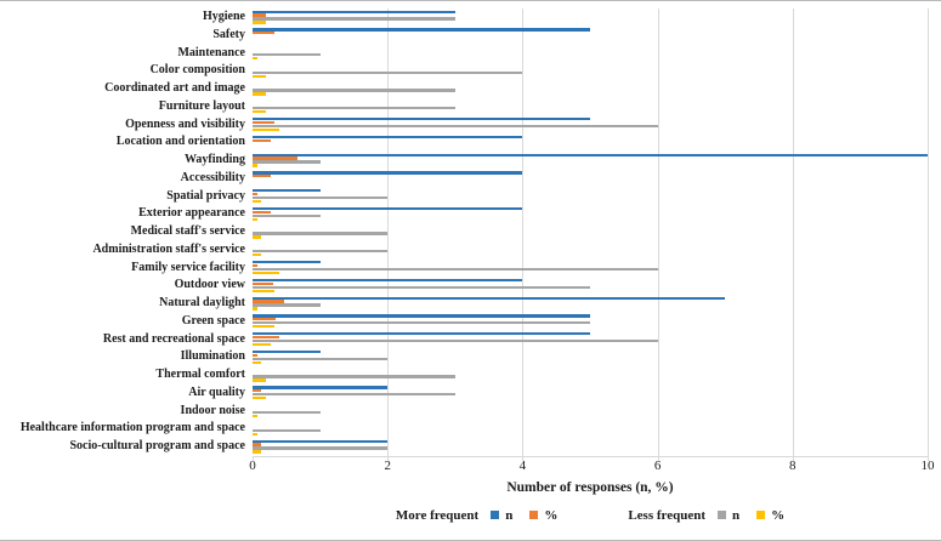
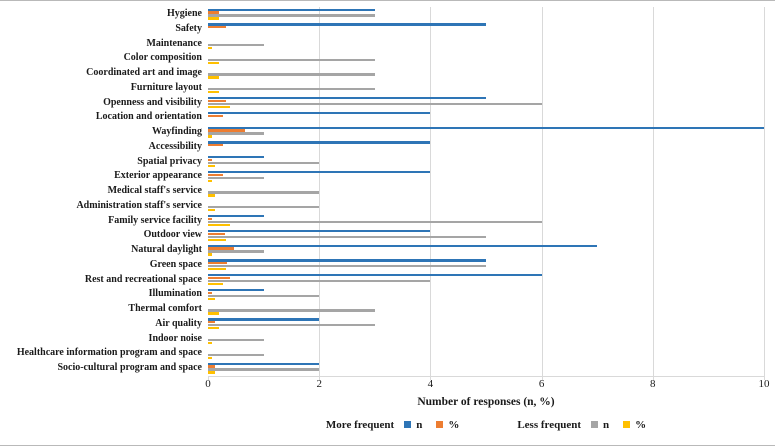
Less frequent n/Color composition: 4 -> 3
More frequent n/Rest and recreational space: 5 -> 6
Less frequent n/Rest and recreational space: 6 -> 4
